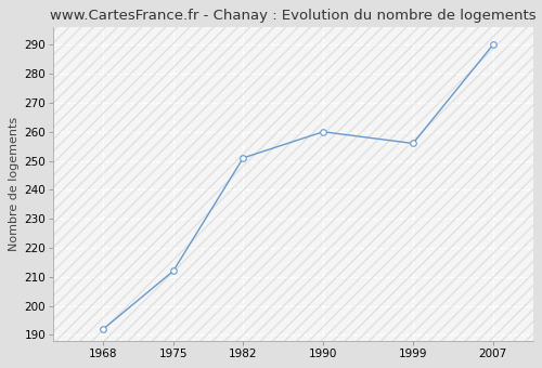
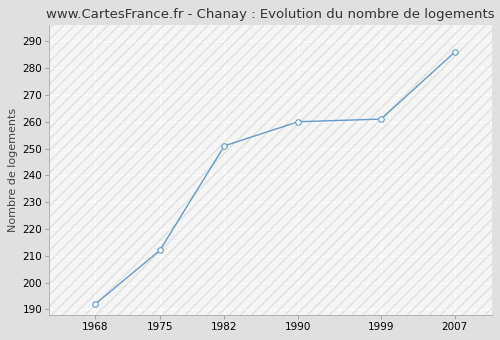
1999: 256 -> 261
2007: 290 -> 286
